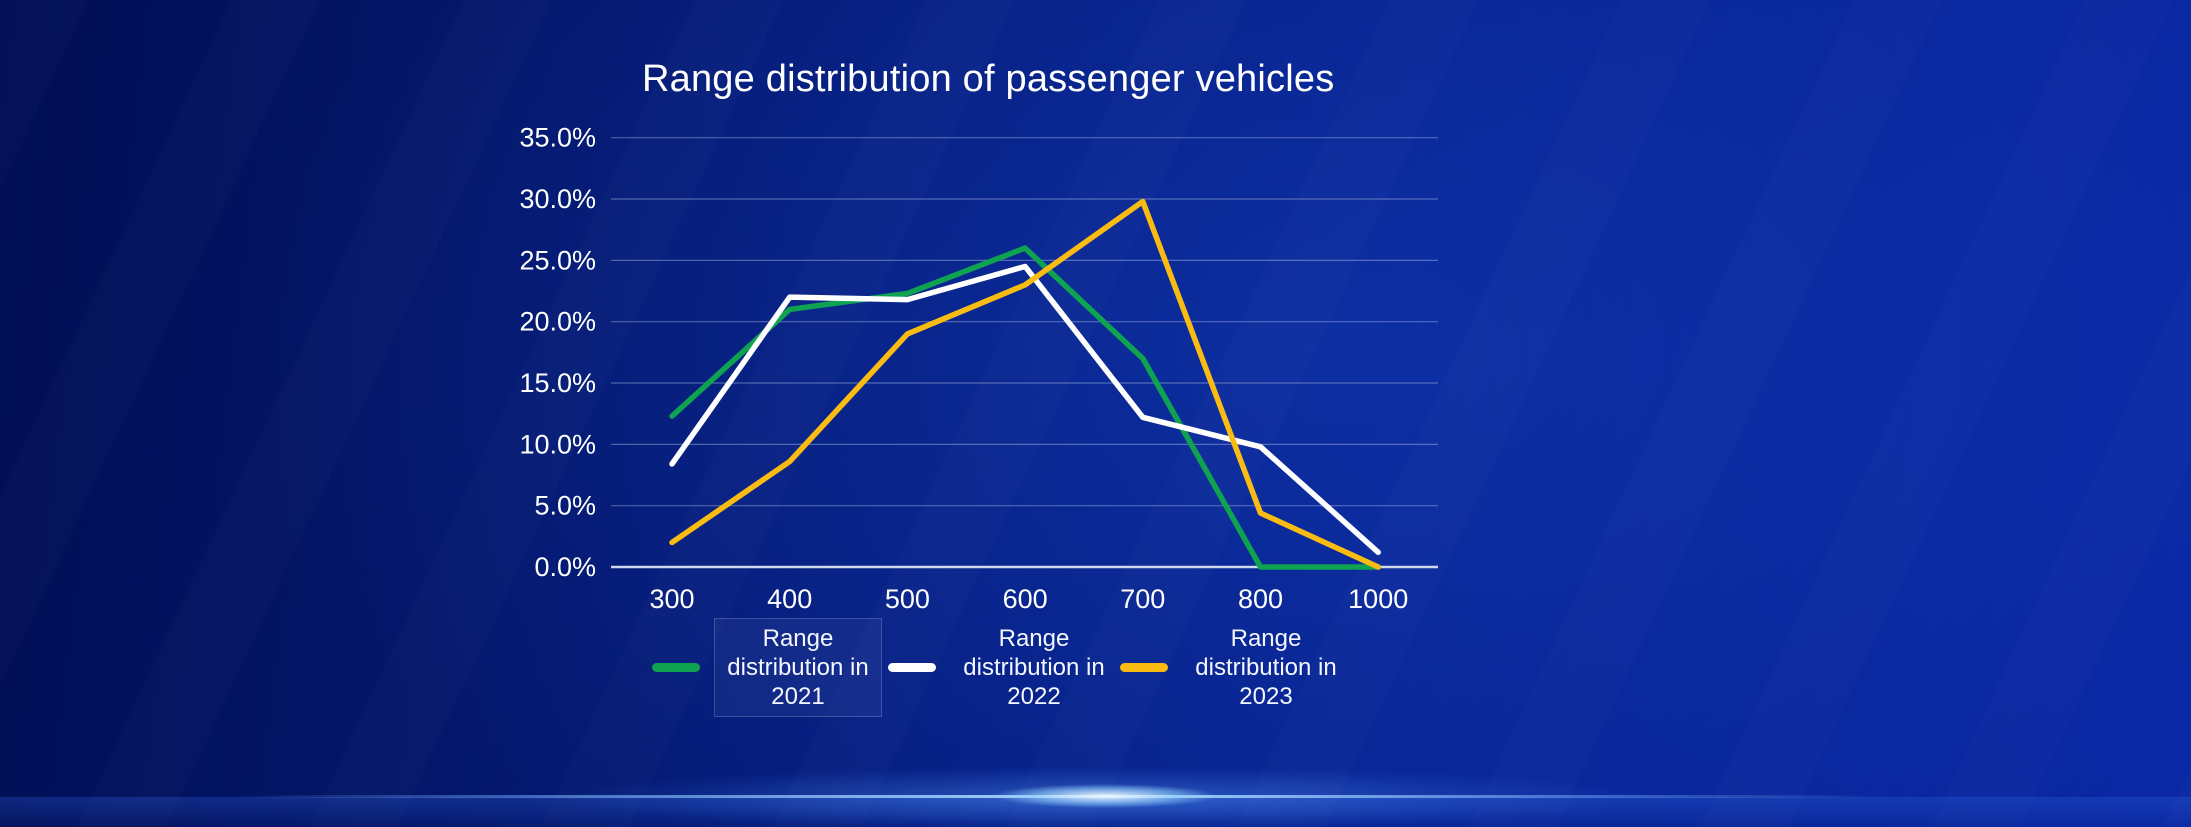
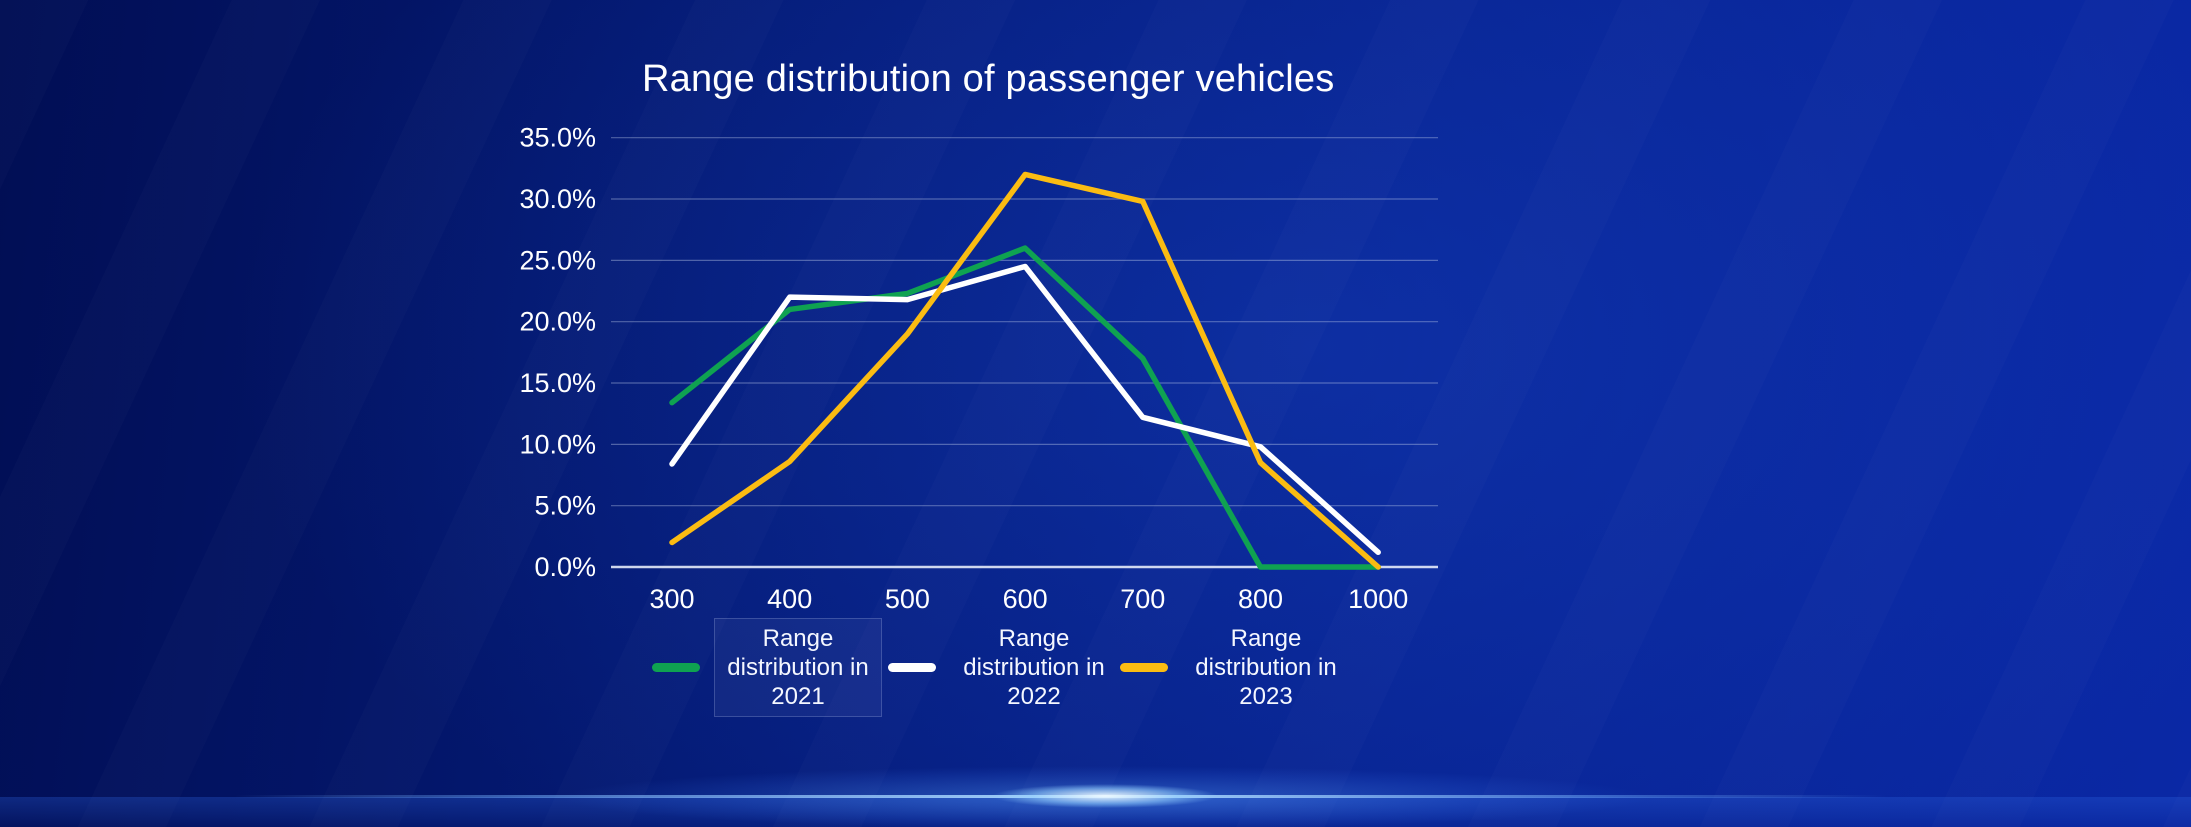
Range distribution in 2021/300: 12.3% -> 13.4%
Range distribution in 2023/600: 23.0% -> 32.0%
Range distribution in 2023/800: 4.4% -> 8.5%
